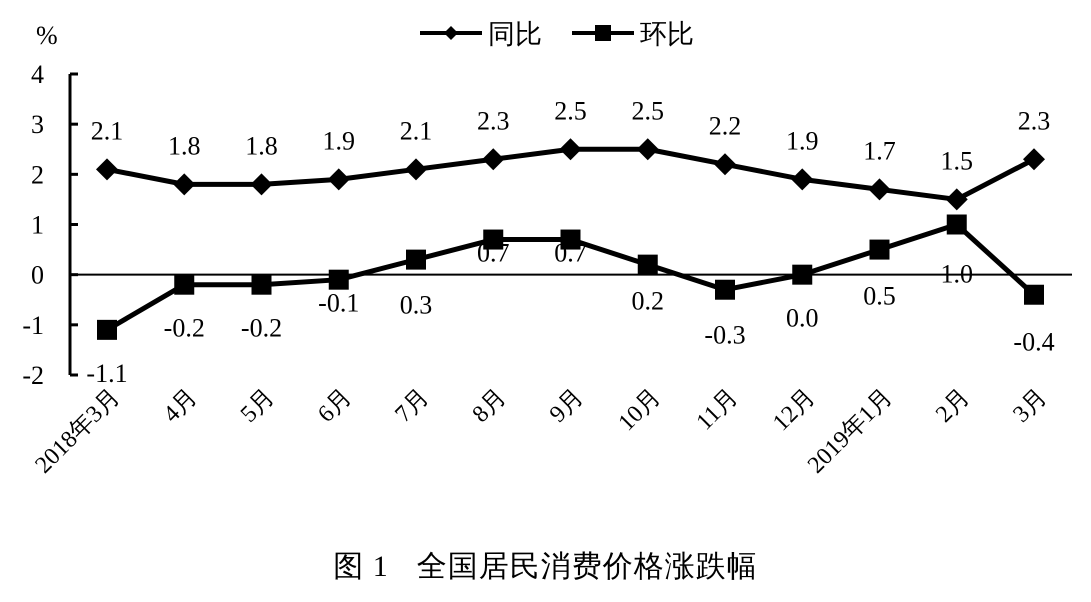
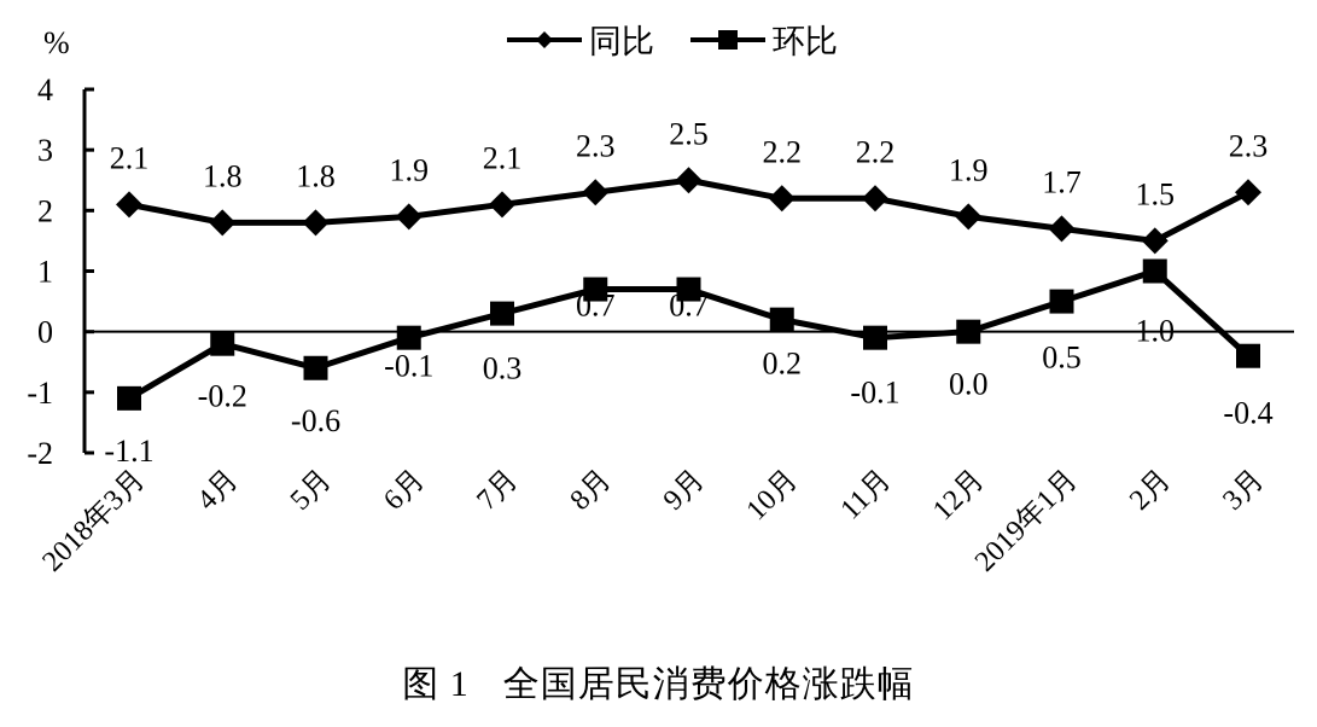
环比/5月: -0.2 -> -0.6
同比/10月: 2.5 -> 2.2
环比/11月: -0.3 -> -0.1
